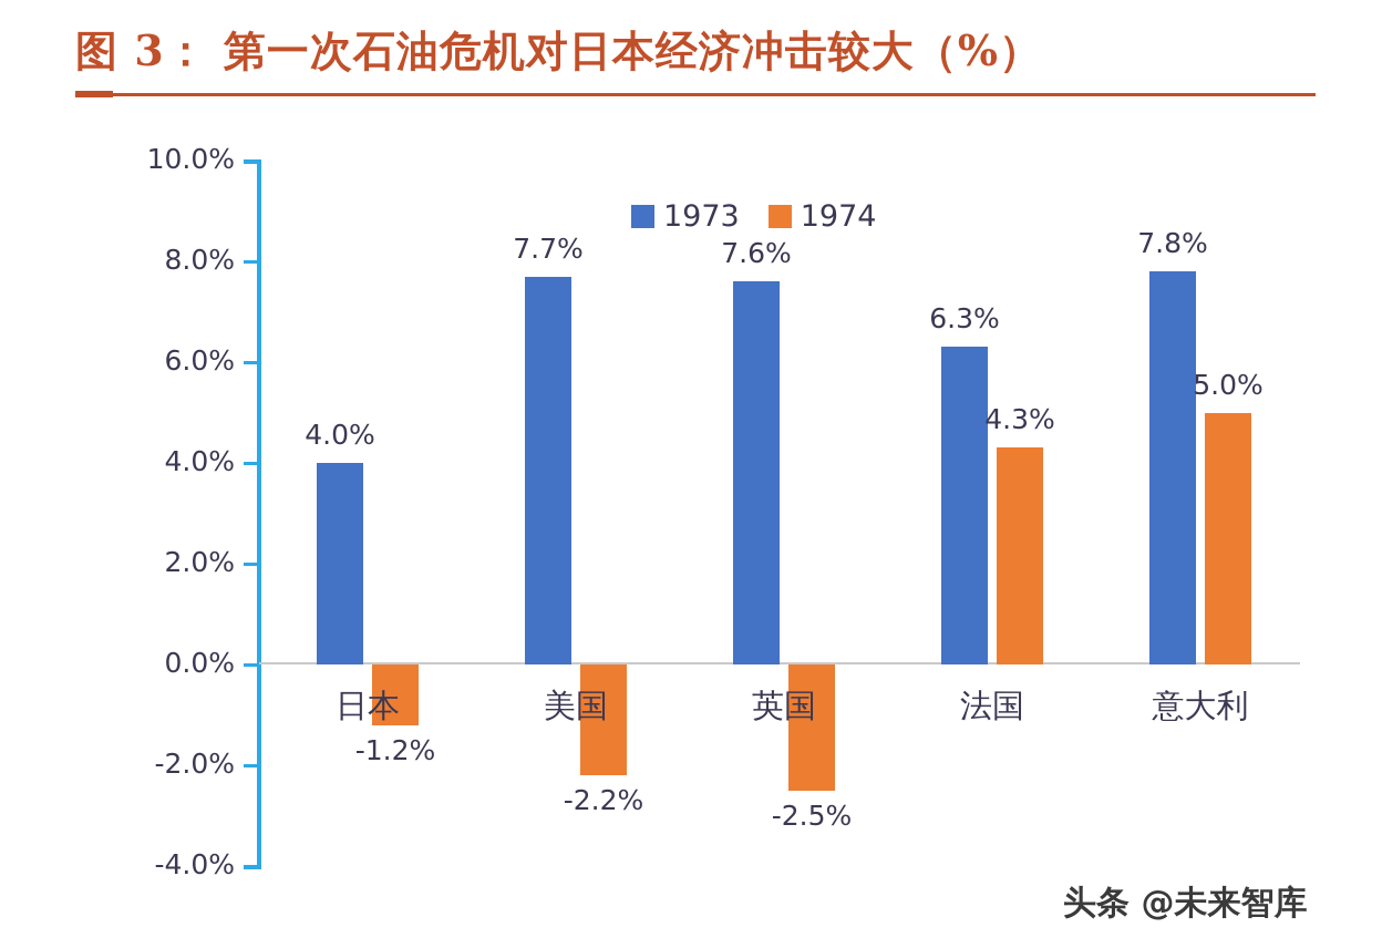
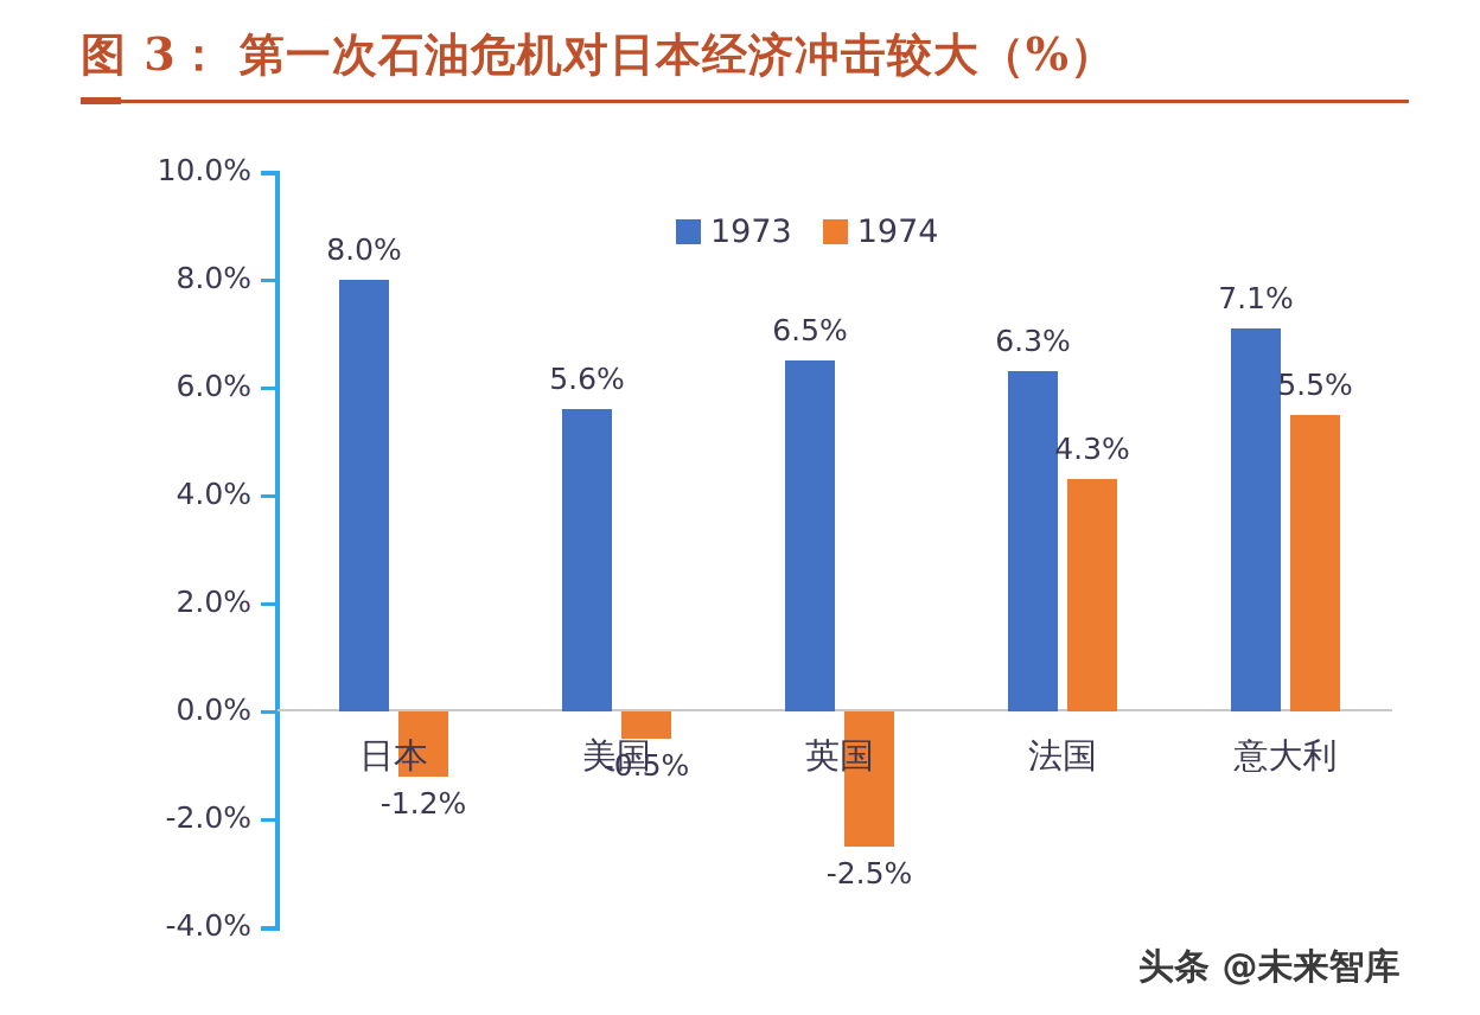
1973/日本: 4.0% -> 8.0%
1973/美国: 7.7% -> 5.6%
1974/美国: -2.2% -> -0.5%
1973/英国: 7.6% -> 6.5%
1973/意大利: 7.8% -> 7.1%
1974/意大利: 5.0% -> 5.5%
